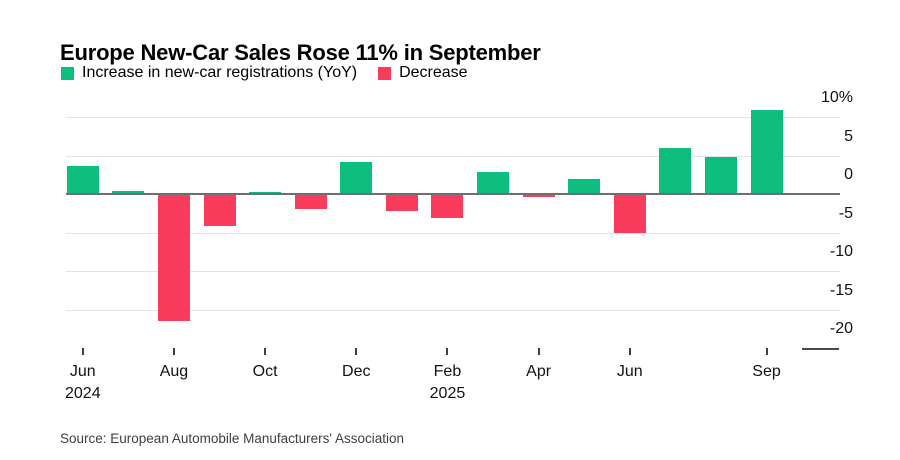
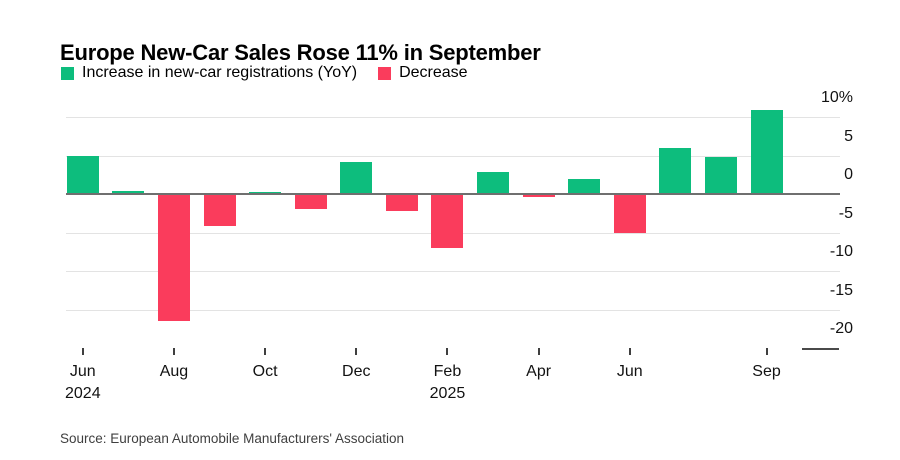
Jun 2024: 4% -> 5%
Feb 2025: -3% -> -7%
